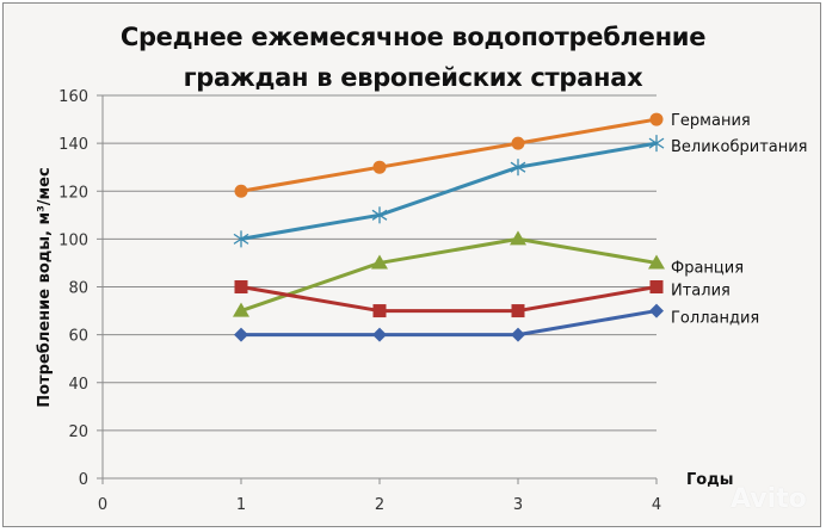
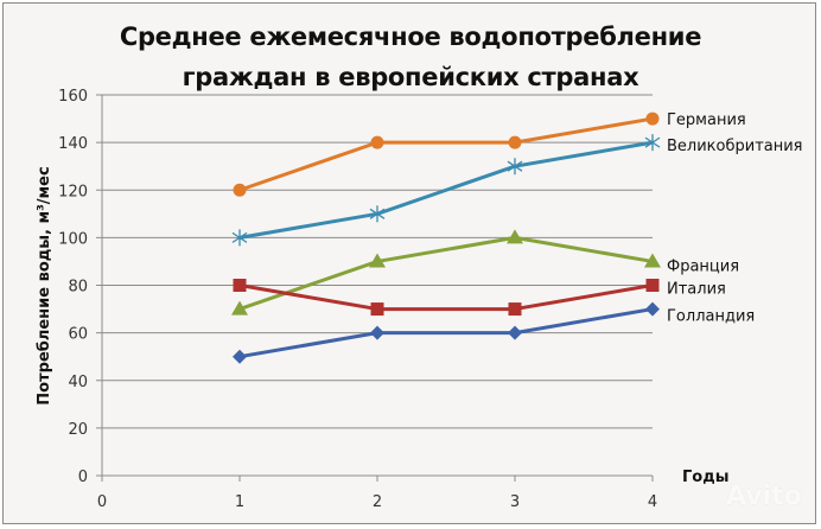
Голландия/1: 60 -> 50
Германия/2: 130 -> 140
